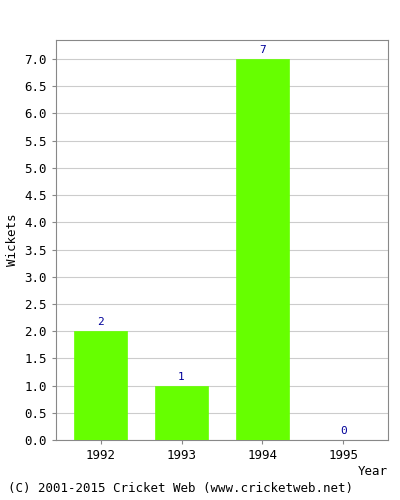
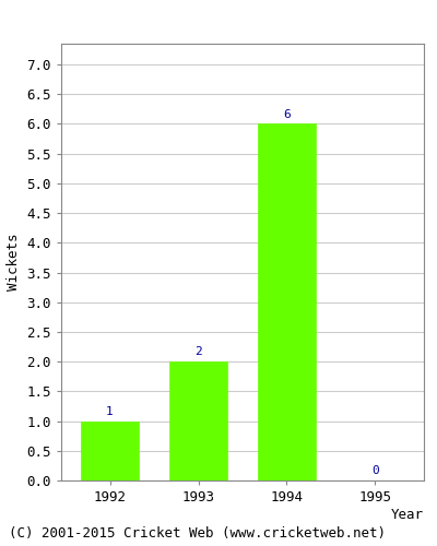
1992: 2 -> 1
1993: 1 -> 2
1994: 7 -> 6
